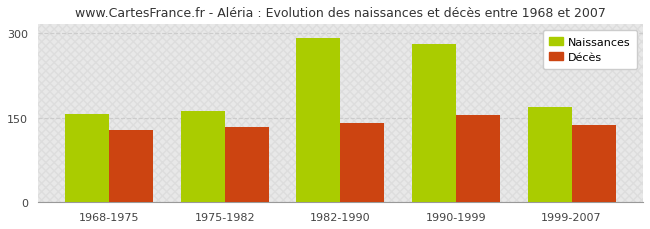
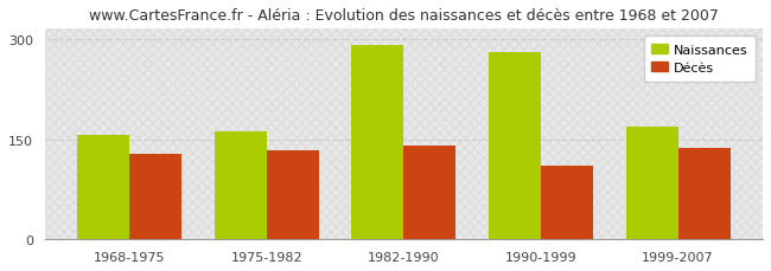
Décès/1990-1999: 155 -> 110
